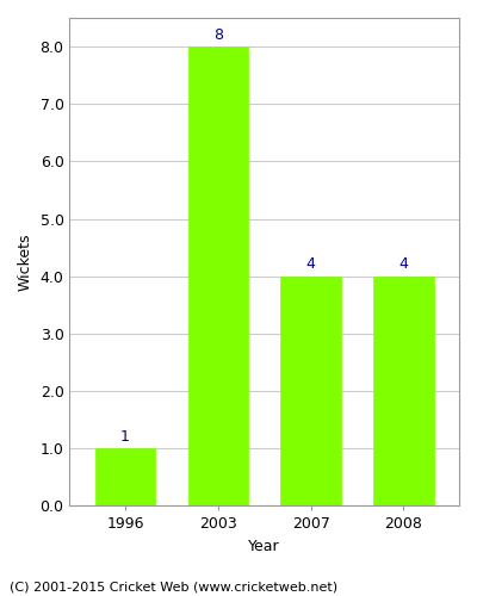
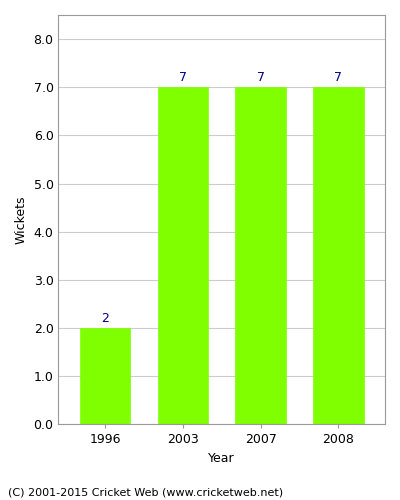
1996: 1 -> 2
2003: 8 -> 7
2007: 4 -> 7
2008: 4 -> 7
